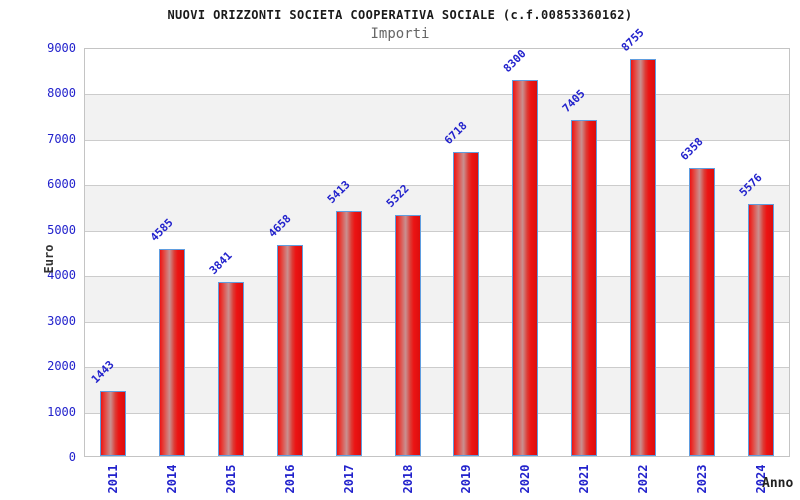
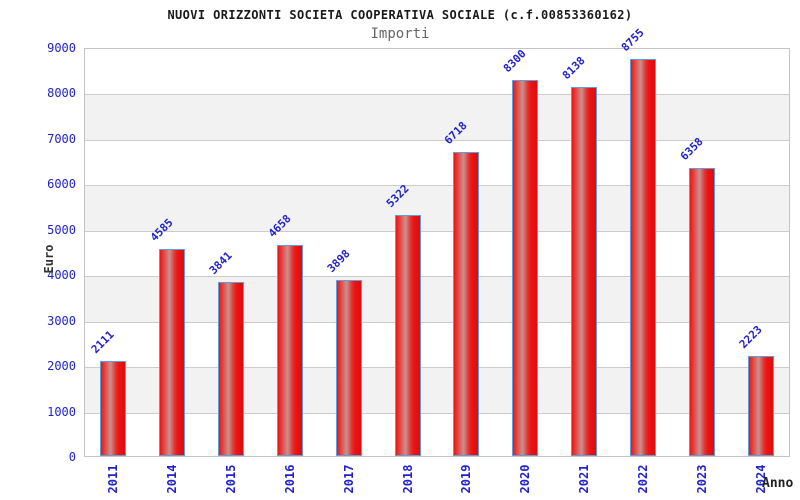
2011: 1443 -> 2111
2017: 5413 -> 3898
2021: 7405 -> 8138
2024: 5576 -> 2223
